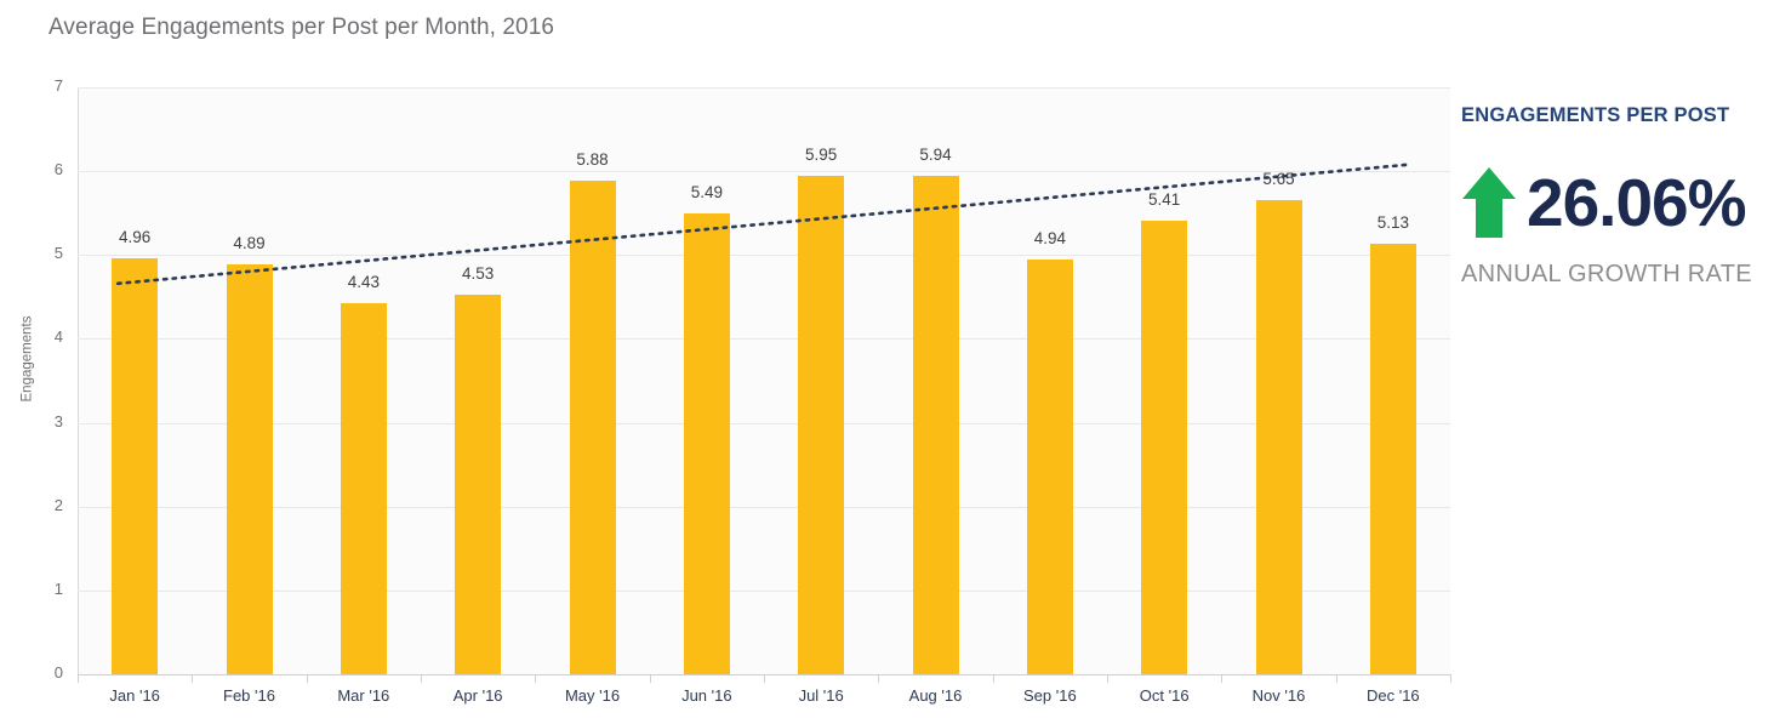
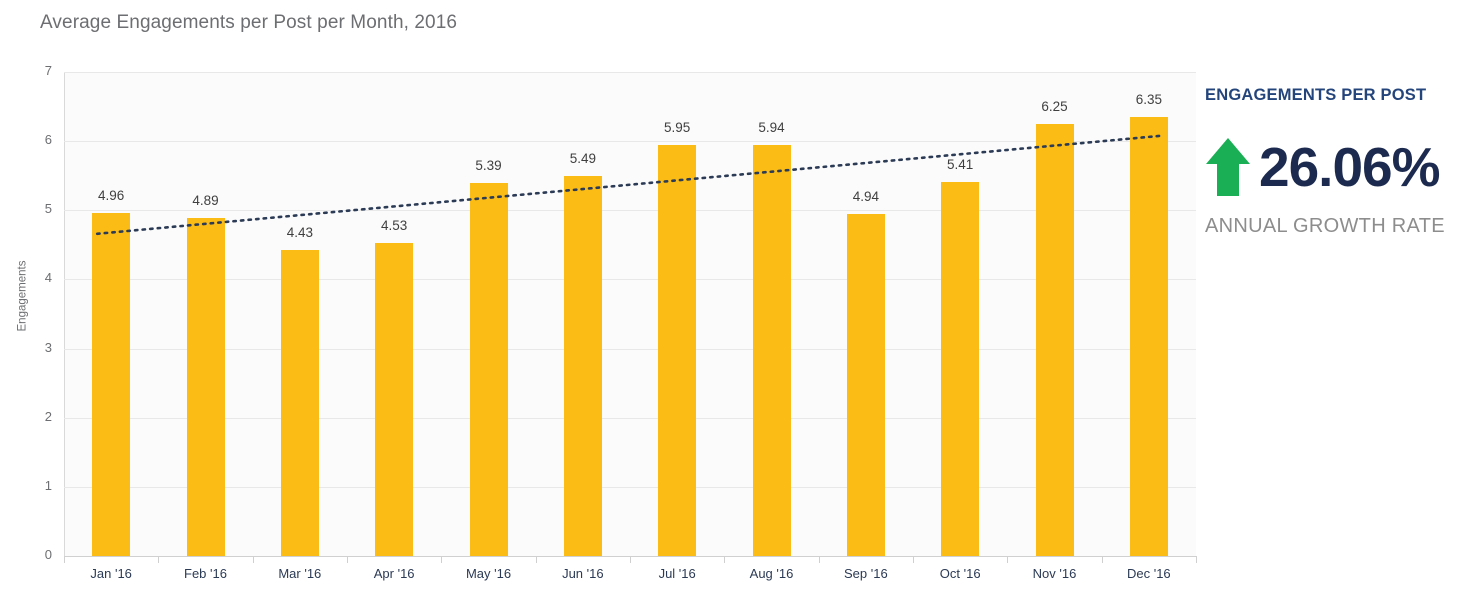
May '16: 5.88 -> 5.39
Nov '16: 5.65 -> 6.25
Dec '16: 5.13 -> 6.35
